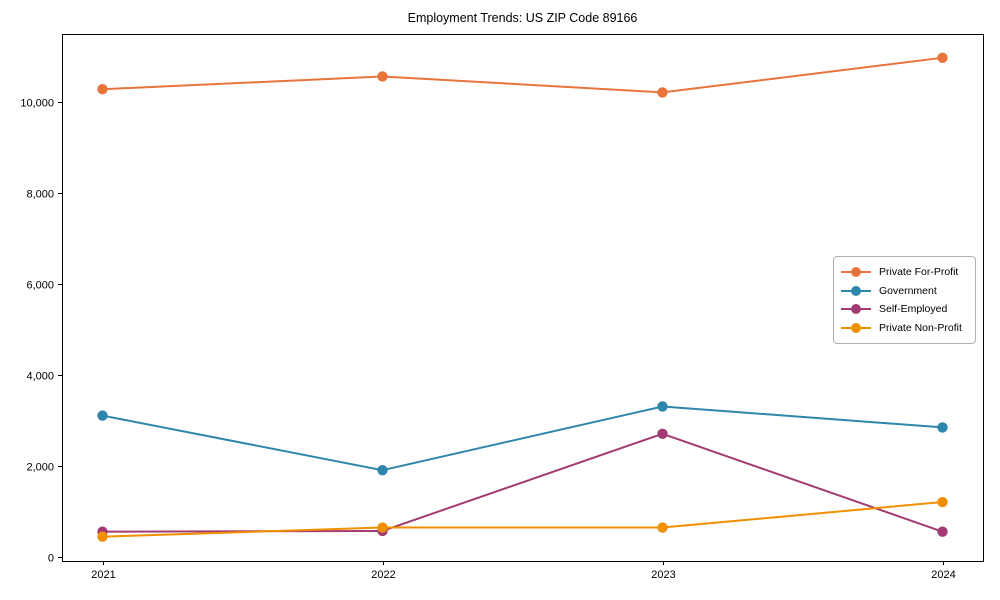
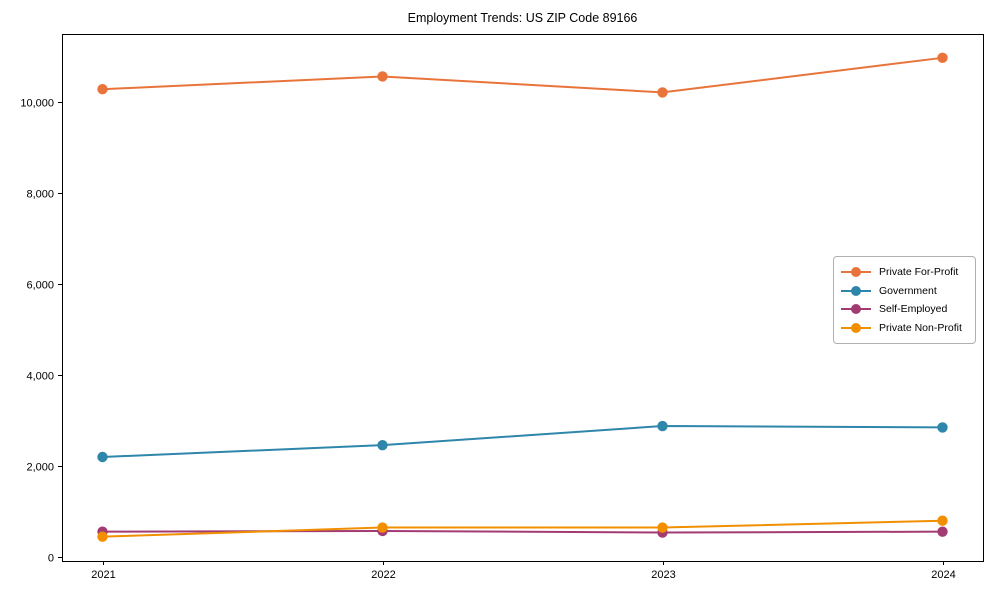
Government/2021: 3100 -> 2200
Government/2022: 1900 -> 2400
Government/2023: 3300 -> 2900
Self-Employed/2023: 2700 -> 500
Private Non-Profit/2024: 1200 -> 800
